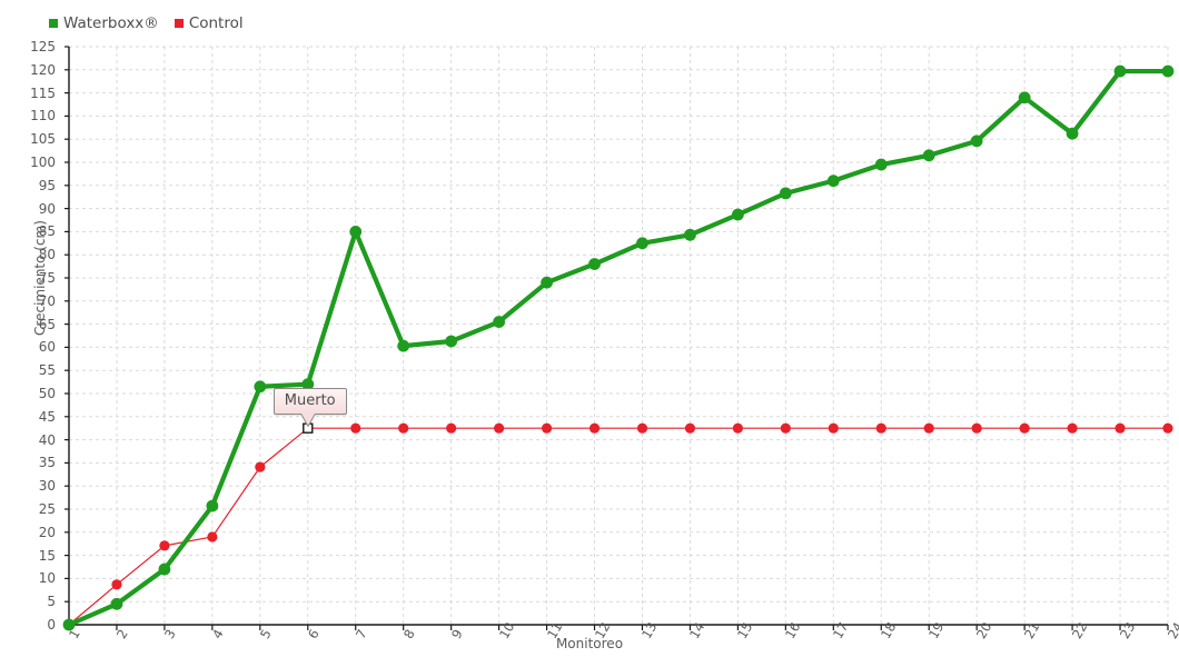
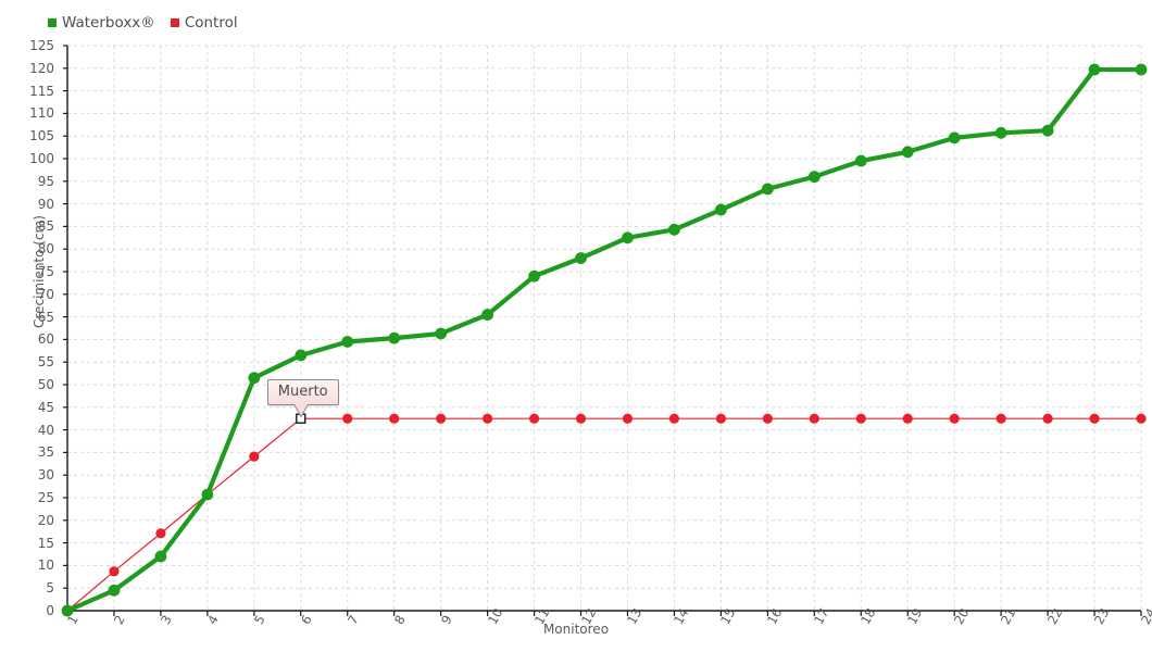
Control/4: 19 -> 26
Waterboxx®/6: 52 -> 56
Waterboxx®/7: 85 -> 60
Waterboxx®/21: 114 -> 106
